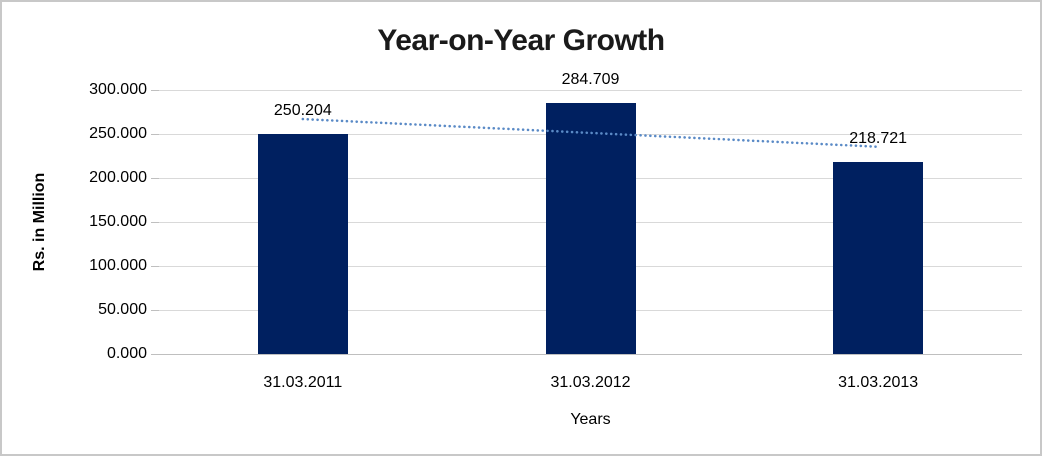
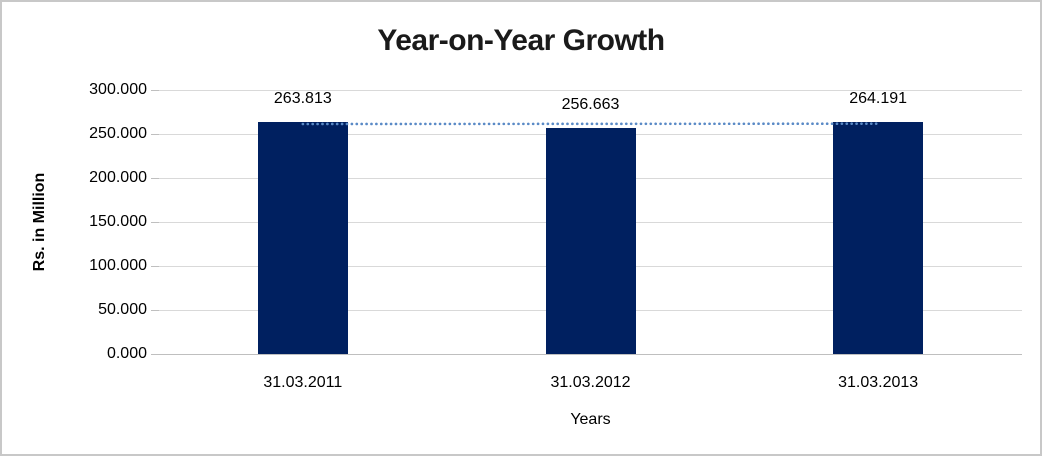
31.03.2011: 250.204 -> 263.813
31.03.2012: 284.709 -> 256.663
31.03.2013: 218.721 -> 264.191
